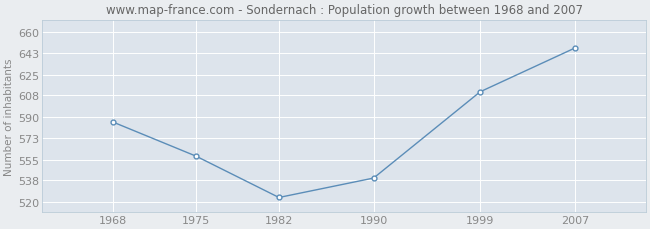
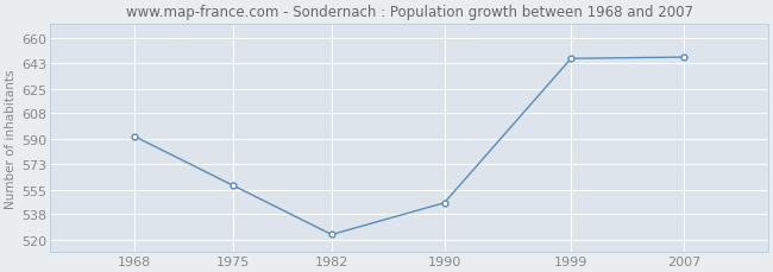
1968: 586 -> 592
1990: 540 -> 546
1999: 611 -> 646
